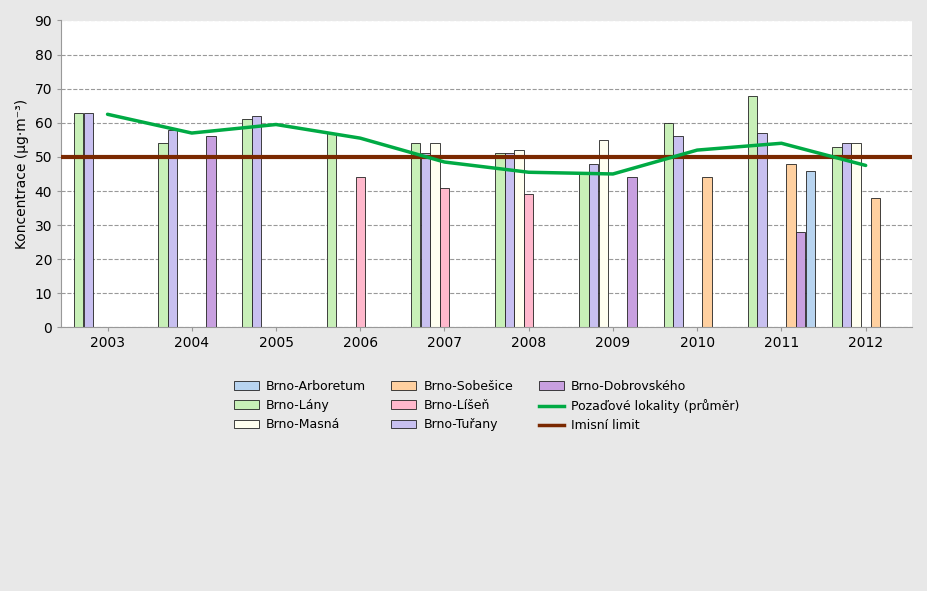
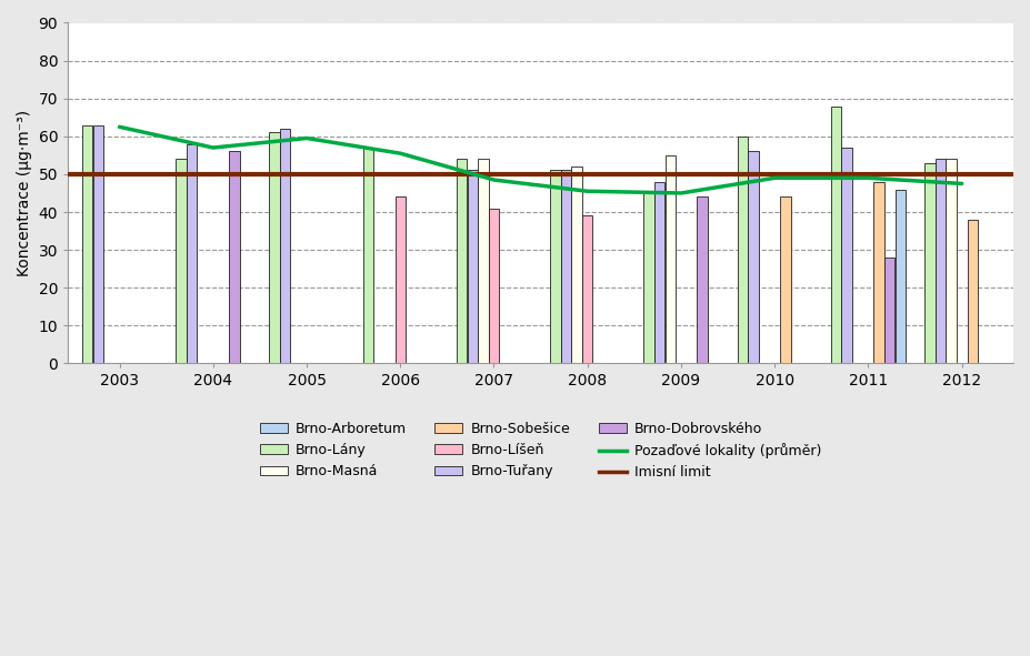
Pozaďové lokality (průměr)/2010: 52.0 -> 49.0
Pozaďové lokality (průměr)/2011: 54.0 -> 49.0
